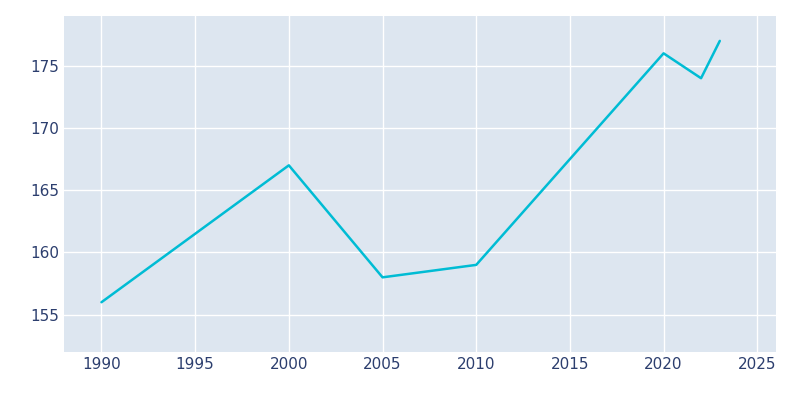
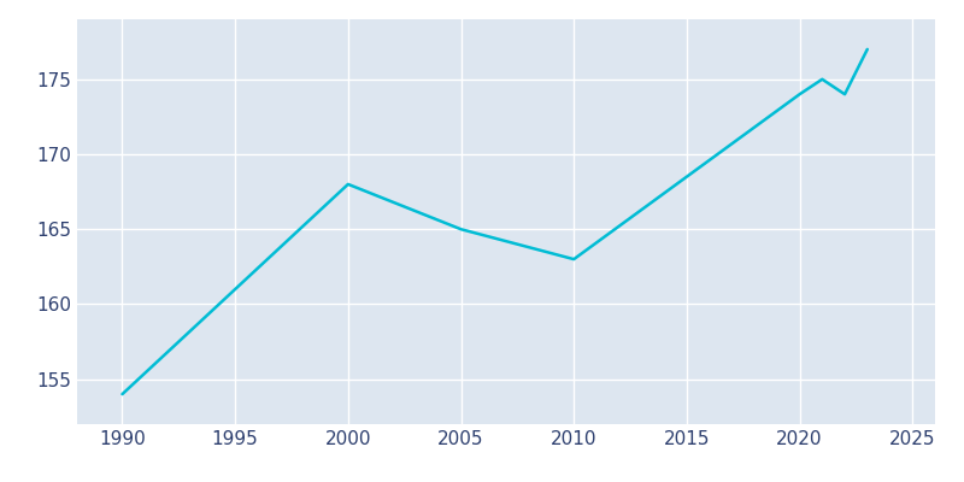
1990: 156 -> 154
2000: 167 -> 168
2005: 158 -> 165
2010: 159 -> 163
2020: 176 -> 174
